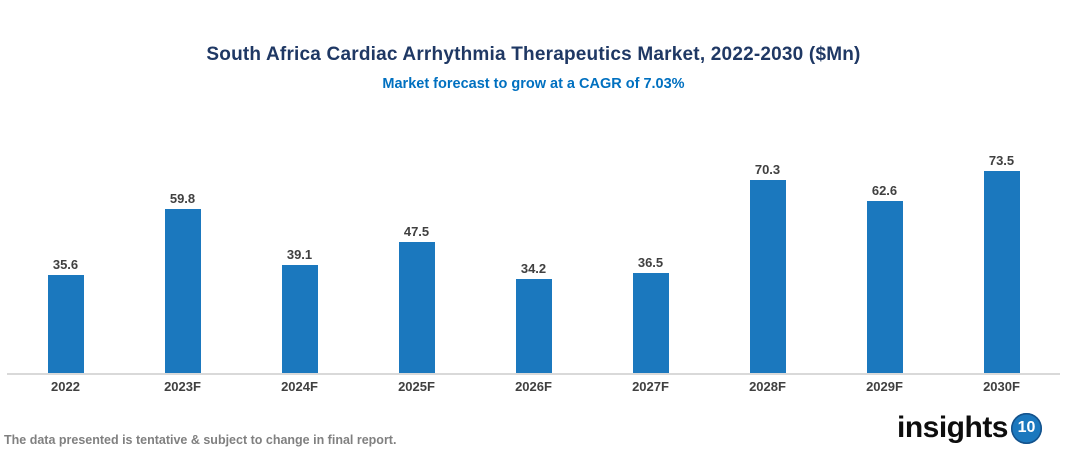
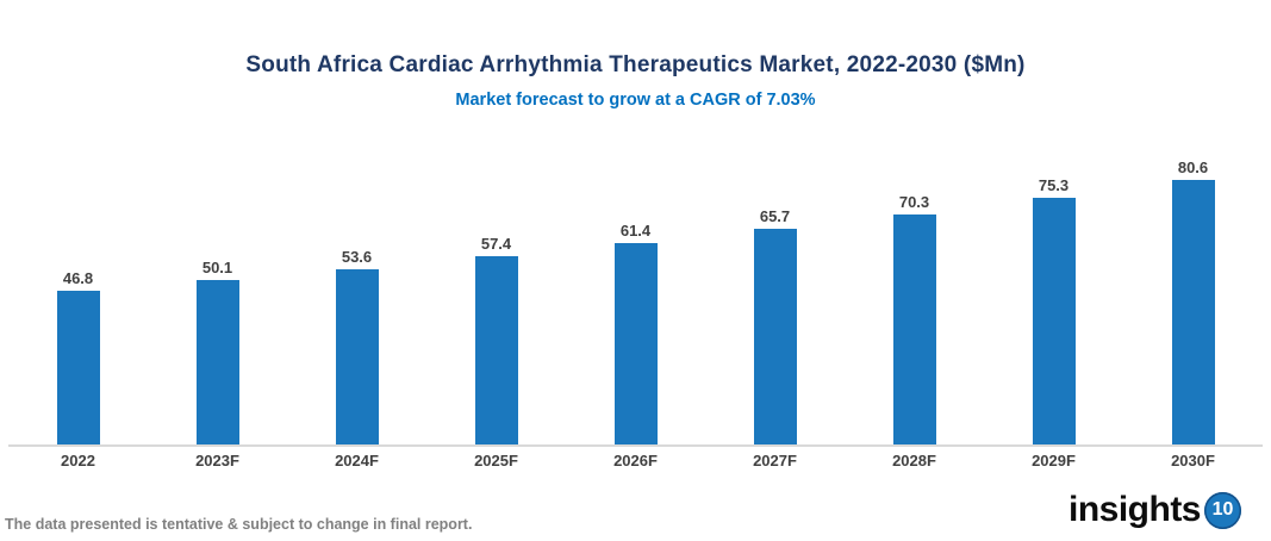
2022: 35.6 -> 46.8
2023F: 59.8 -> 50.1
2024F: 39.1 -> 53.6
2025F: 47.5 -> 57.4
2026F: 34.2 -> 61.4
2027F: 36.5 -> 65.7
2029F: 62.6 -> 75.3
2030F: 73.5 -> 80.6
